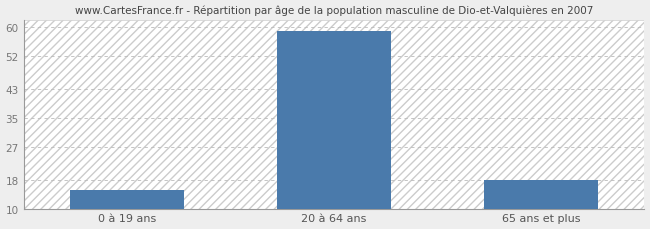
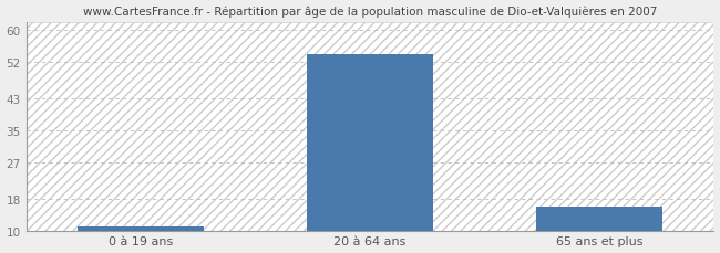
0 à 19 ans: 15 -> 11
20 à 64 ans: 59 -> 54
65 ans et plus: 18 -> 16
